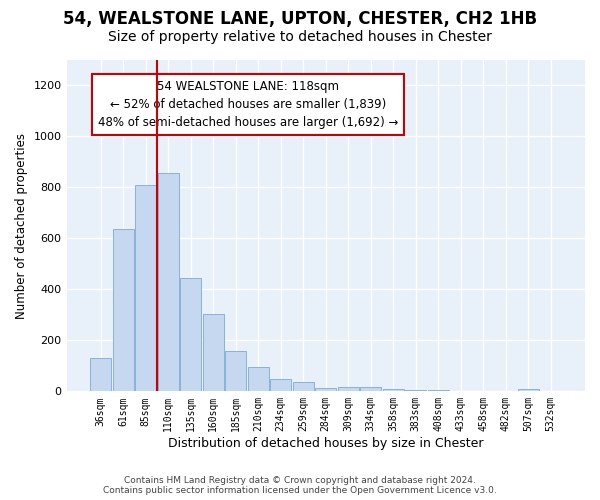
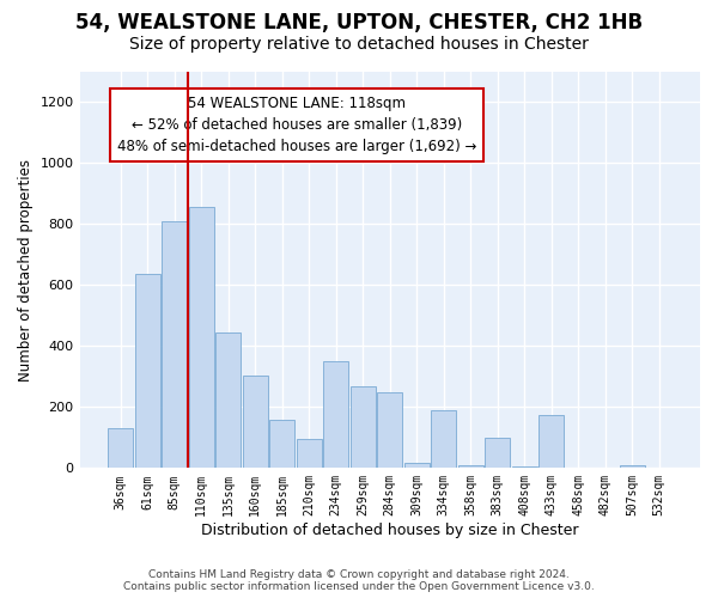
234sqm: 50 -> 350
259sqm: 38 -> 270
284sqm: 15 -> 250
334sqm: 18 -> 190
383sqm: 5 -> 100
433sqm: 2 -> 175
